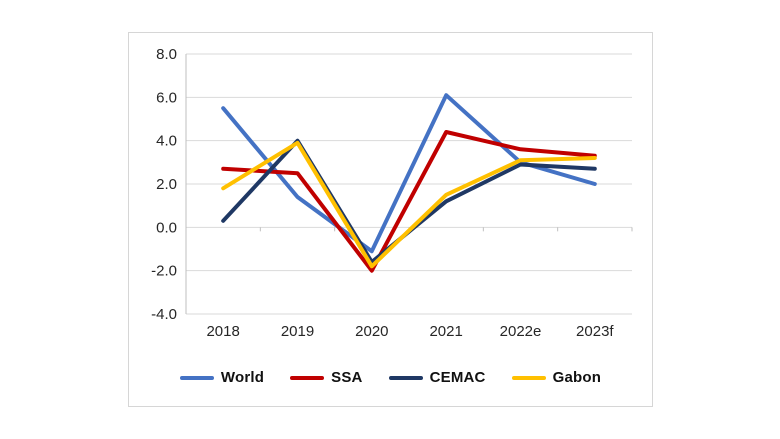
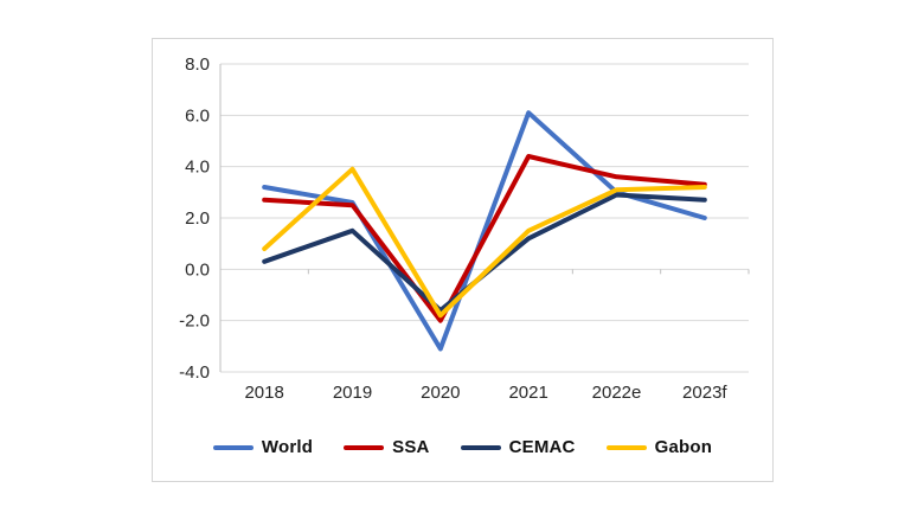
World/2018: 5.5 -> 3.2
Gabon/2018: 1.8 -> 0.8
World/2019: 1.4 -> 2.6
CEMAC/2019: 4.0 -> 1.5
World/2020: -1.1 -> -3.1
